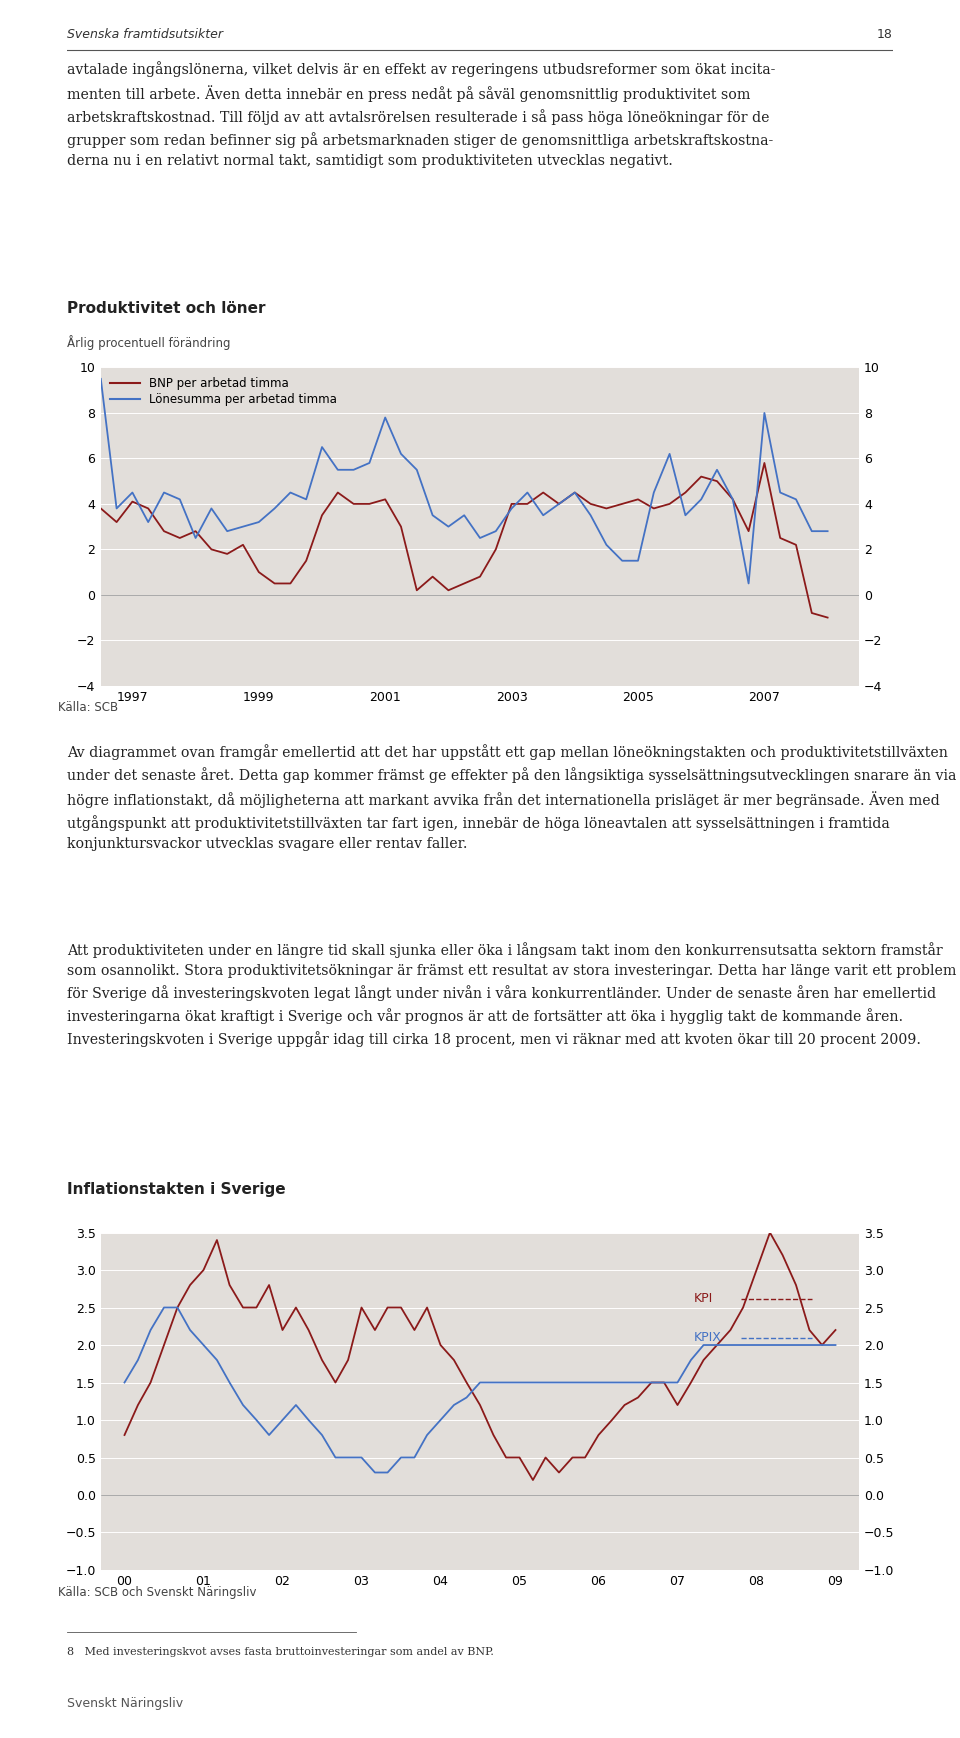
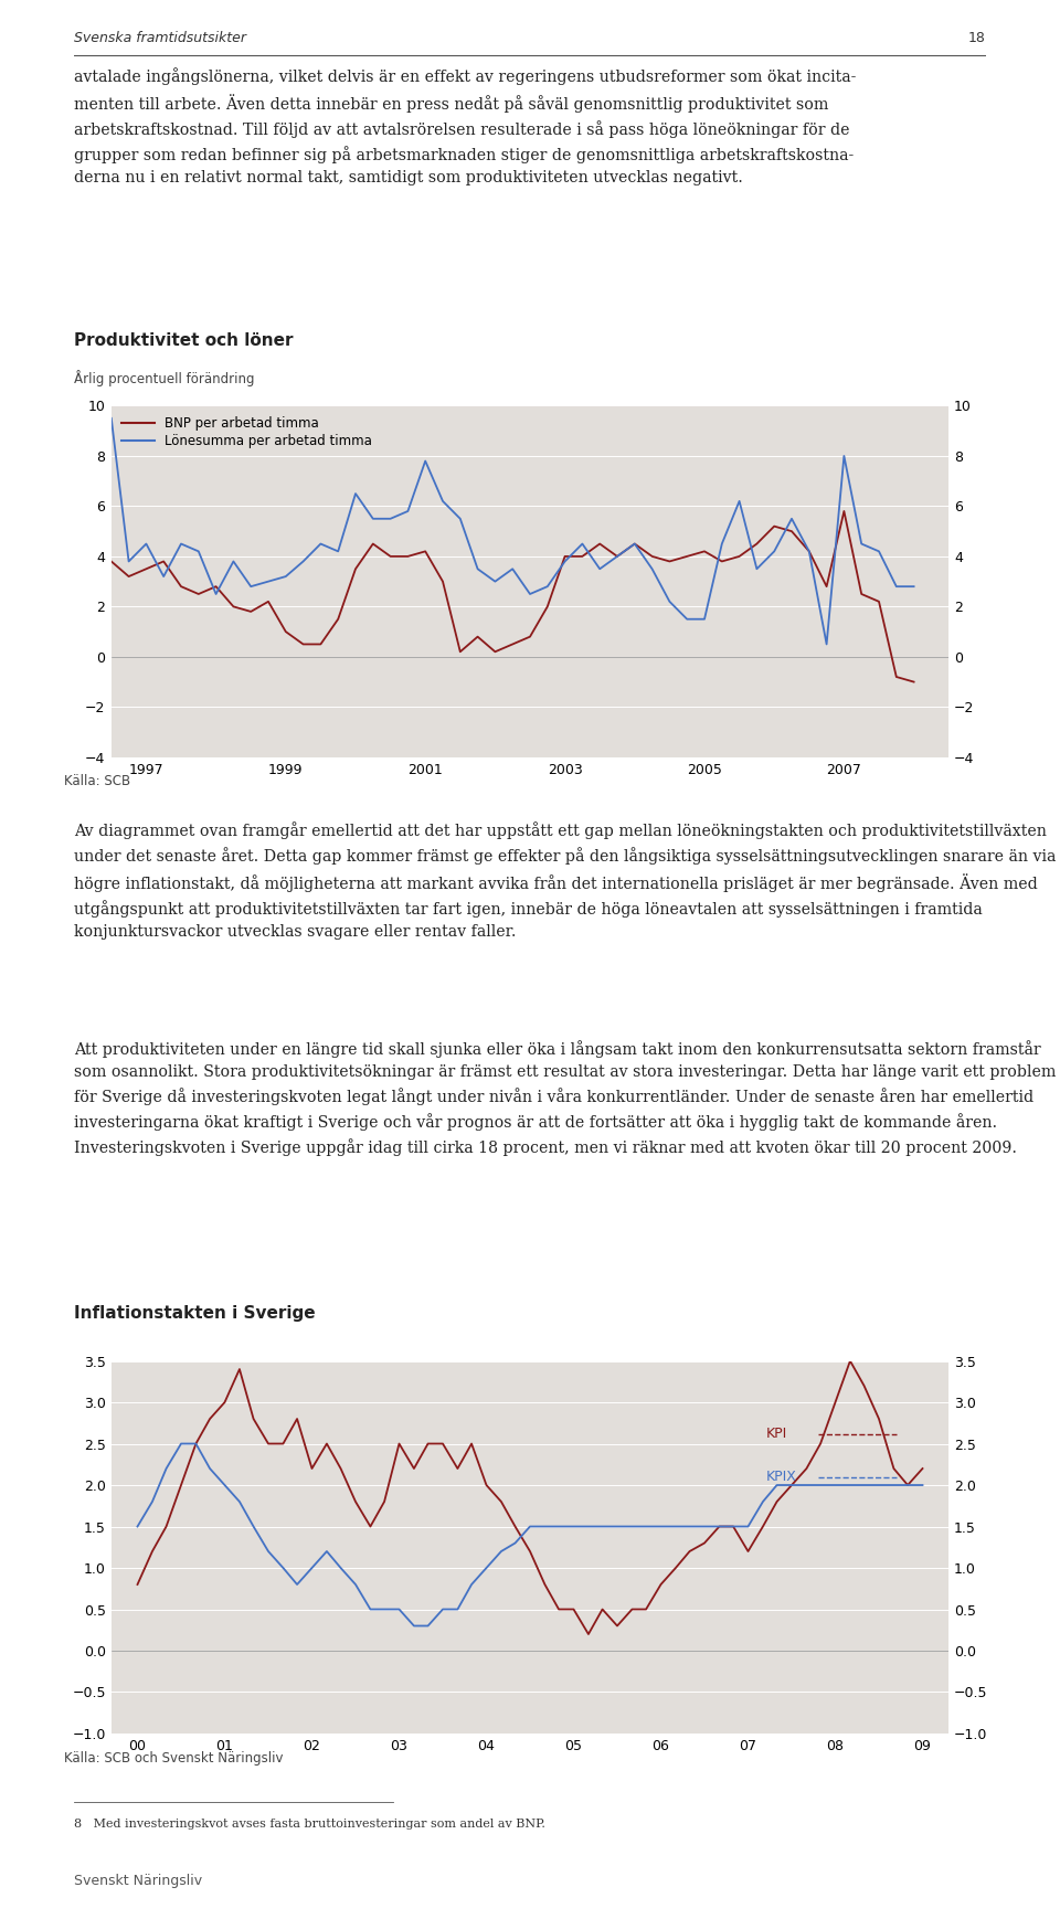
BNP per arbetad timma/1997: 4.1 -> 3.5
